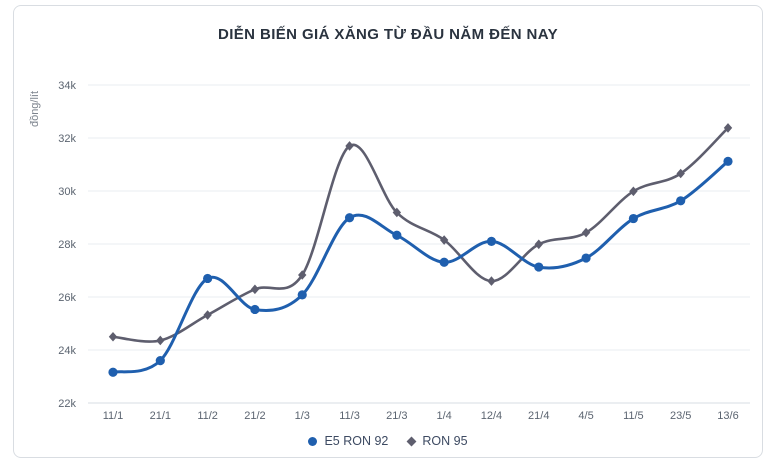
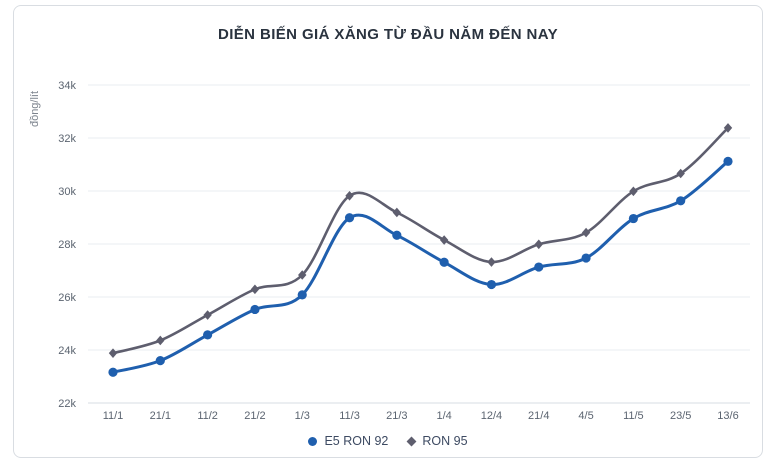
RON 95/11/1: 24.5k -> 23.9k
E5 RON 92/11/2: 26.7k -> 24.6k
RON 95/11/3: 31.7k -> 29.8k
E5 RON 92/12/4: 28.1k -> 26.5k
RON 95/12/4: 26.6k -> 27.3k
